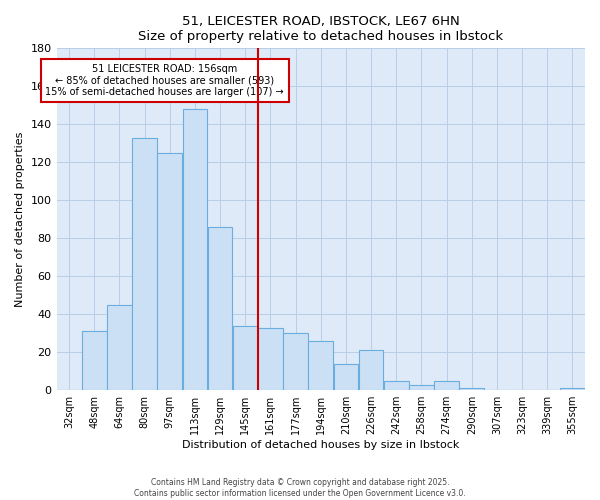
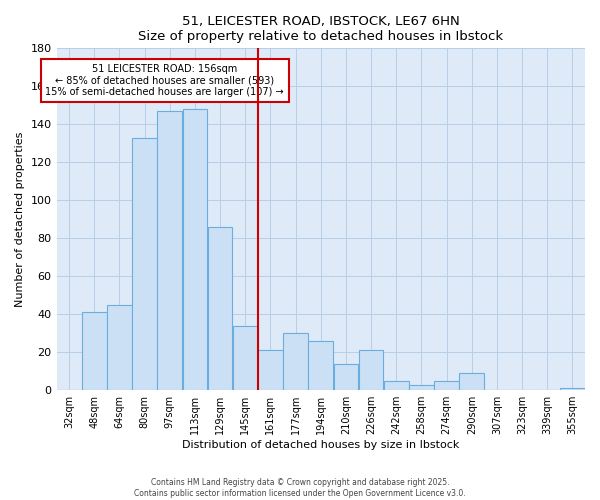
48sqm: 31 -> 41
97sqm: 125 -> 147
161sqm: 33 -> 21
290sqm: 1 -> 9
